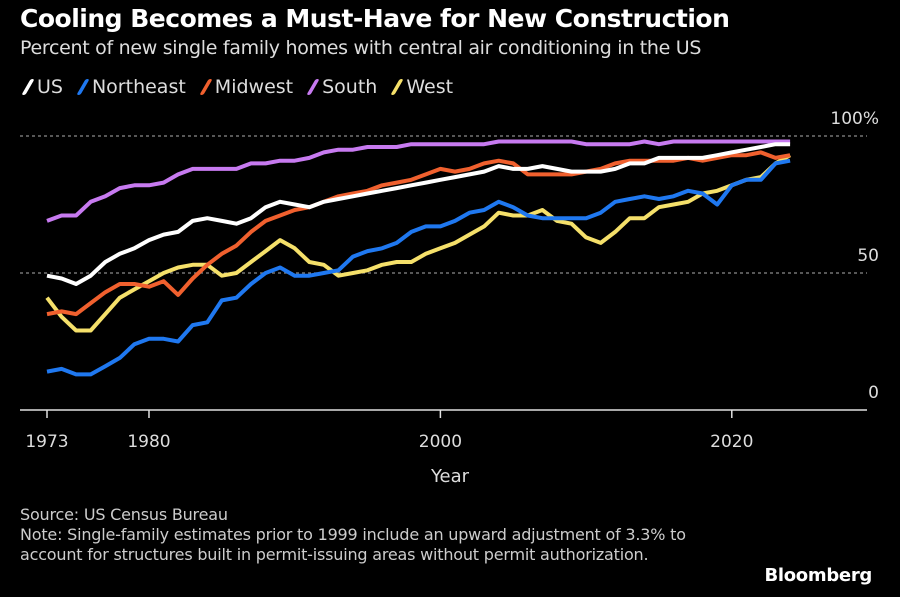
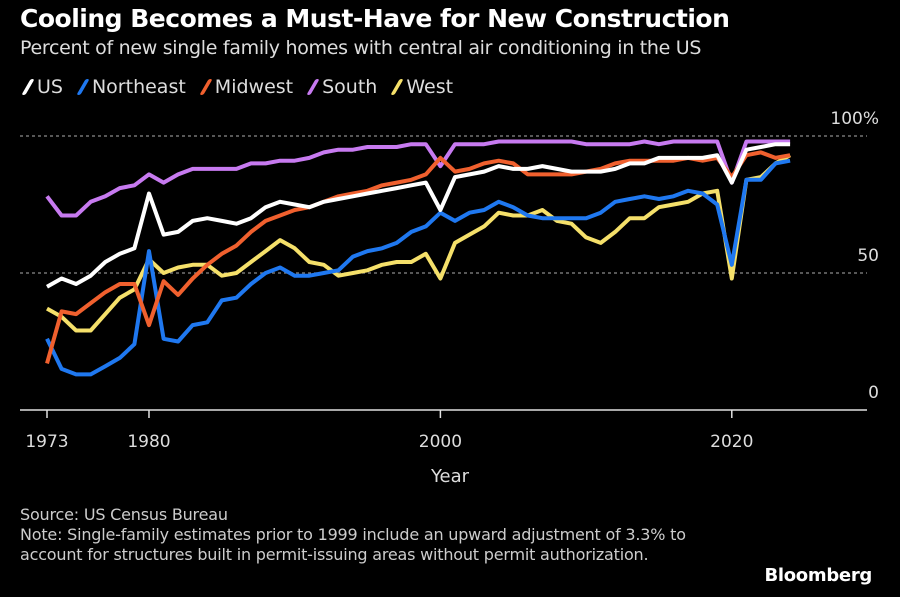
US/1973: 49% -> 45%
Northeast/1973: 14% -> 26%
Midwest/1973: 35% -> 17%
South/1973: 69% -> 78%
West/1973: 41% -> 37%
US/1980: 62% -> 79%
Northeast/1980: 26% -> 58%
Midwest/1980: 45% -> 31%
South/1980: 82% -> 86%
West/1980: 47% -> 55%
US/2000: 84% -> 73%
Northeast/2000: 67% -> 72%
Midwest/2000: 88% -> 92%
South/2000: 97% -> 89%
West/2000: 59% -> 48%
US/2020: 94% -> 83%
Northeast/2020: 82% -> 53%
Midwest/2020: 93% -> 85%
South/2020: 98% -> 83%
West/2020: 82% -> 48%
